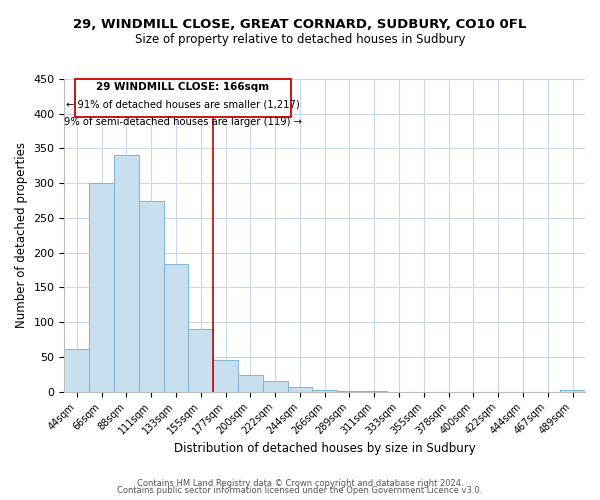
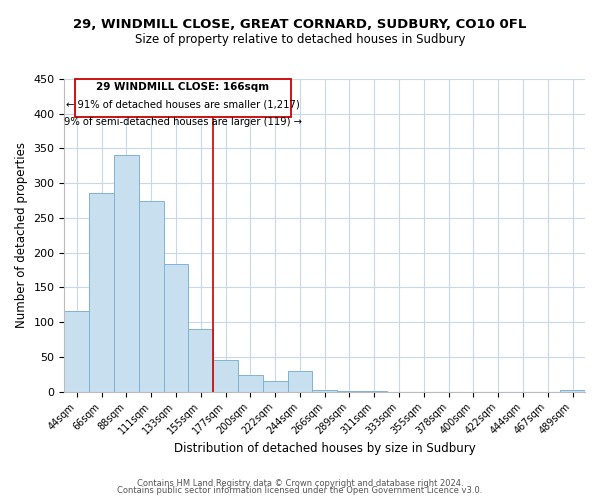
44sqm: 62 -> 116
66sqm: 301 -> 286
244sqm: 7 -> 30
